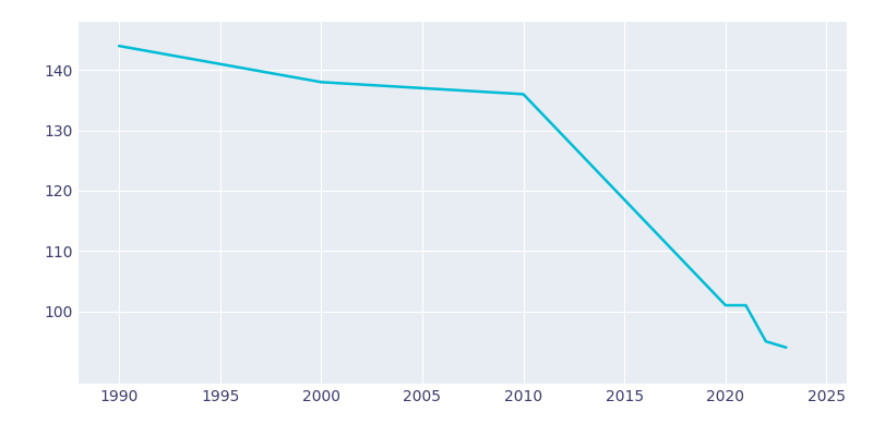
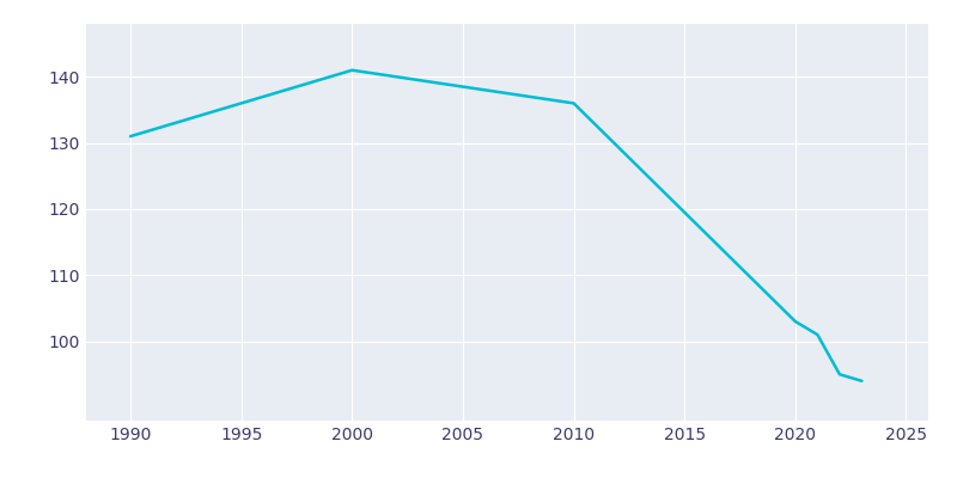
1990: 144 -> 131
2000: 138 -> 141
2020: 101 -> 103
